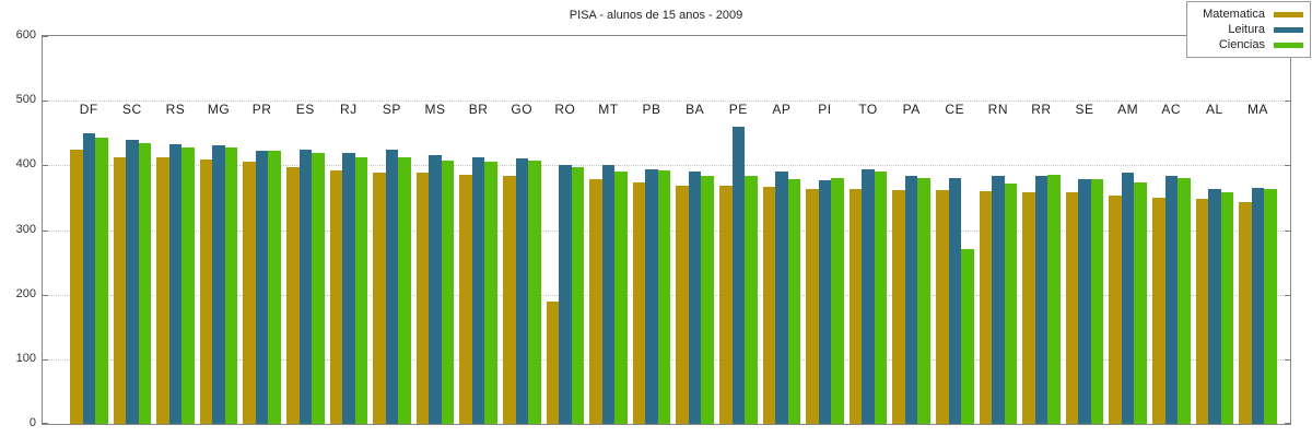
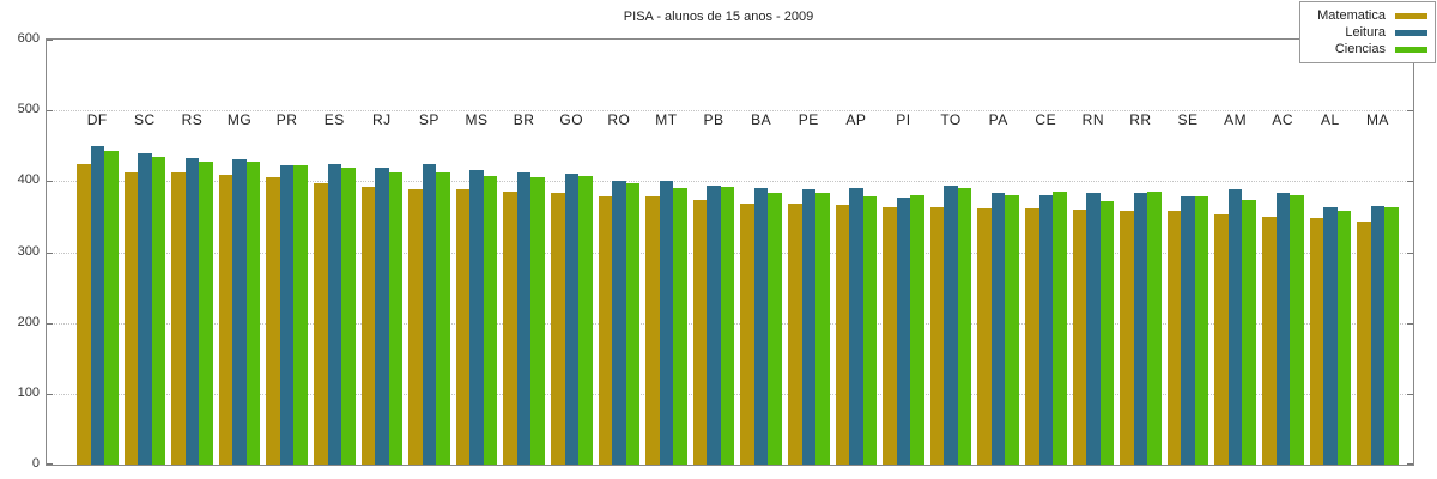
Matematica/RO: 190 -> 380
Leitura/PE: 460 -> 390
Ciencias/CE: 270 -> 390
